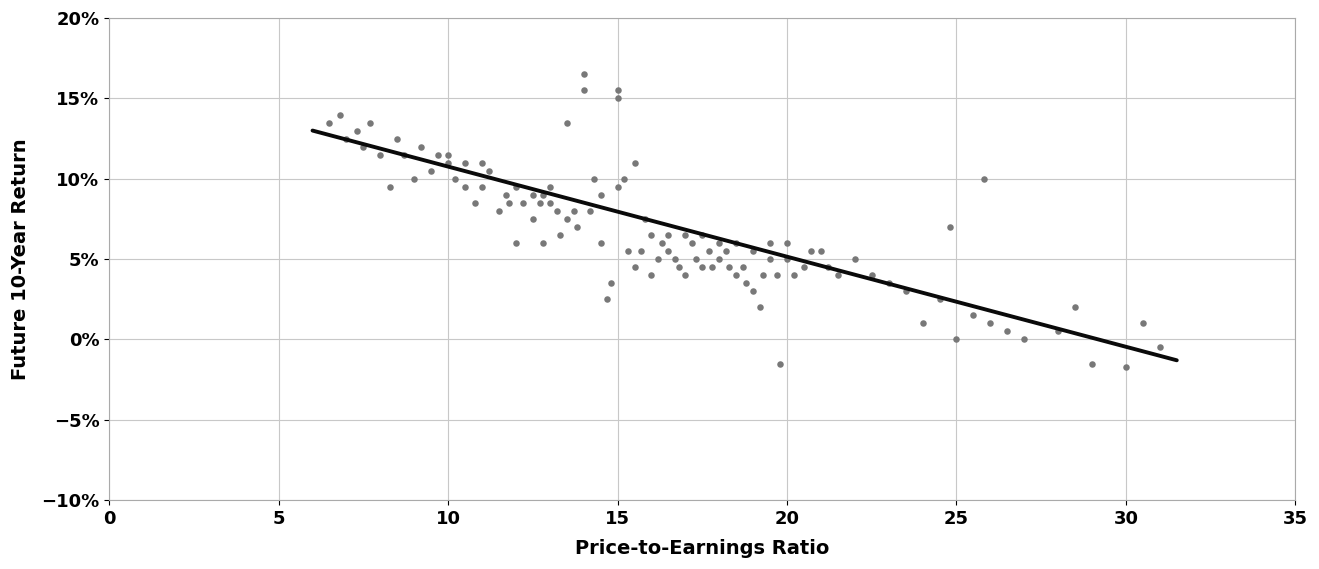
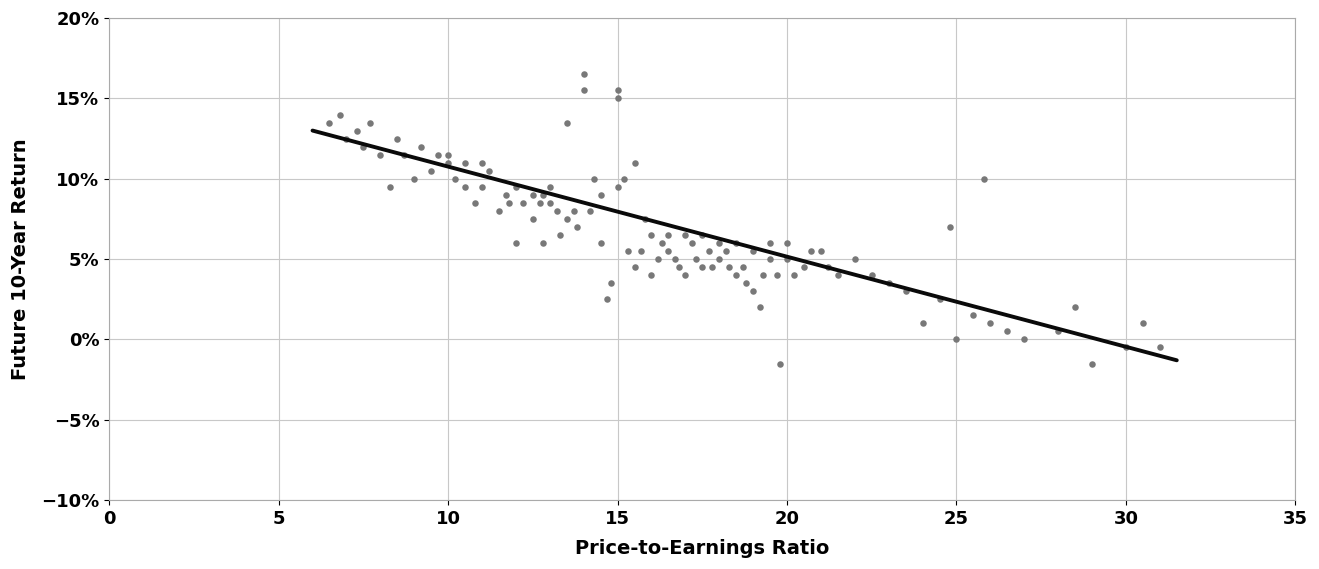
30: -1.7% -> -0.5%
